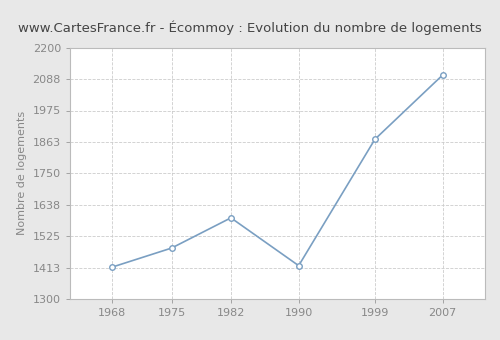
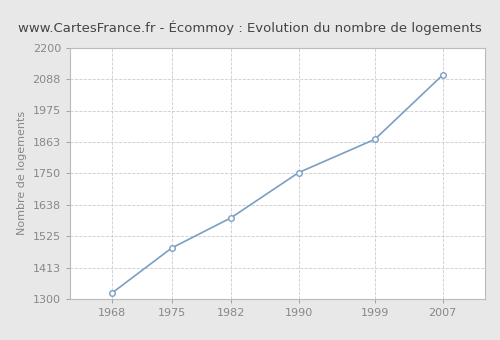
1968: 1415 -> 1323
1990: 1420 -> 1753
